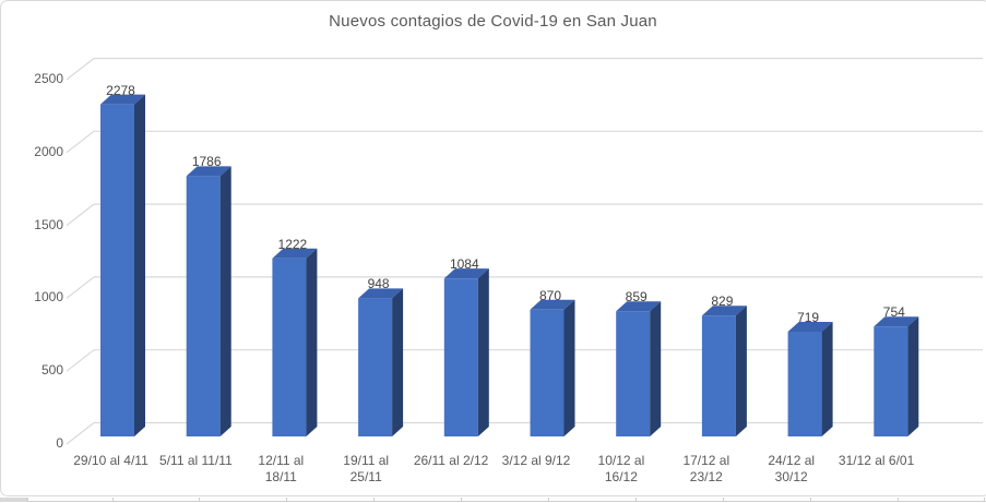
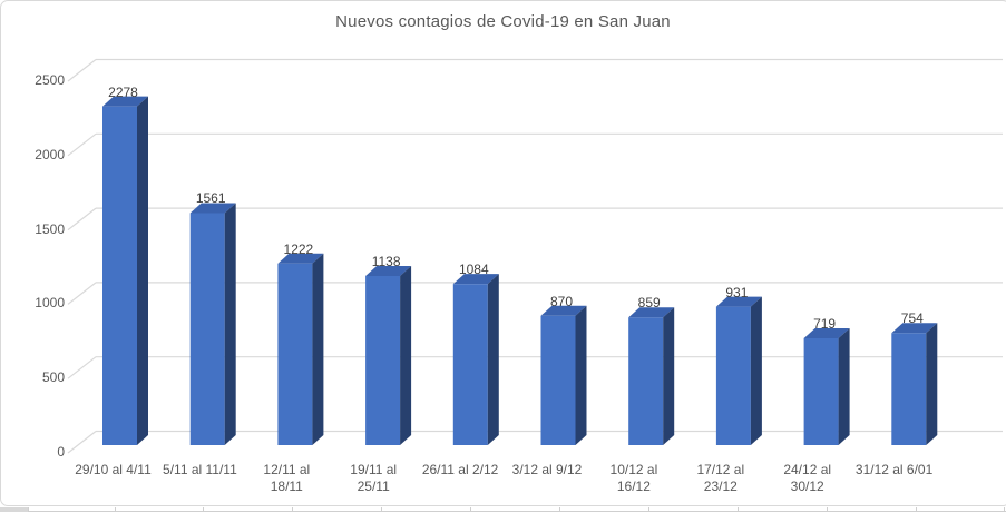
5/11 al 11/11: 1786 -> 1561
19/11 al 25/11: 948 -> 1138
17/12 al 23/12: 829 -> 931
